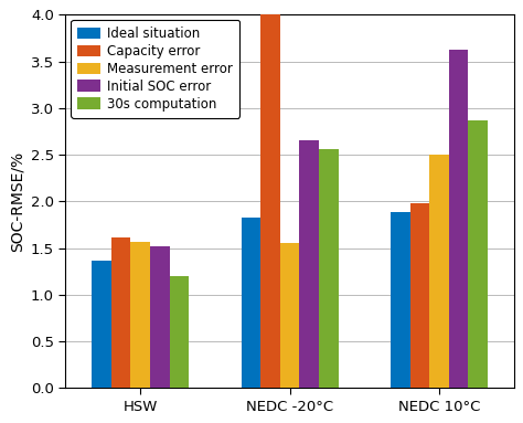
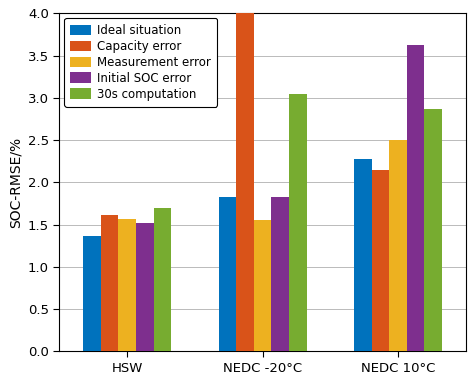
30s computation/HSW: 1.20 -> 1.69
Initial SOC error/NEDC -20°C: 2.66 -> 1.83
30s computation/NEDC -20°C: 2.56 -> 3.05
Ideal situation/NEDC 10°C: 1.88 -> 2.27
Capacity error/NEDC 10°C: 1.98 -> 2.15
